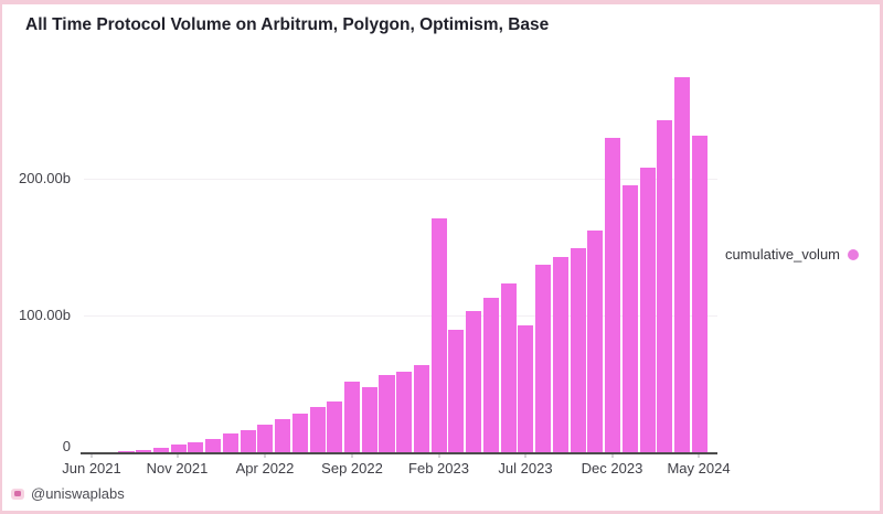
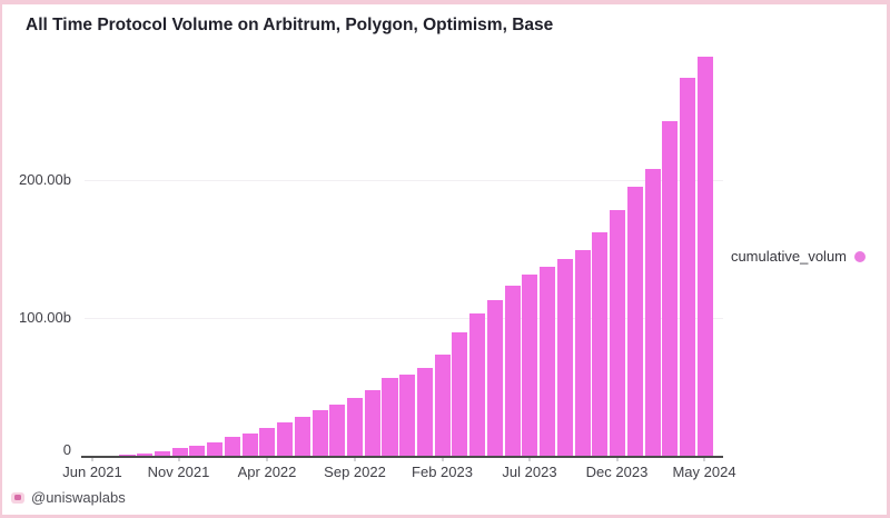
Sep 2022: 52b -> 42b
Feb 2023: 172b -> 74b
Jul 2023: 93b -> 132b
Dec 2023: 231b -> 179b
May 2024: 232b -> 291b
